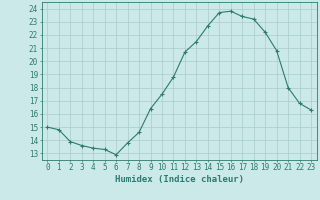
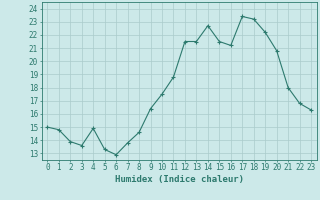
4: 13.4 -> 14.9
12: 20.7 -> 21.5
15: 23.7 -> 21.5
16: 23.8 -> 21.2
